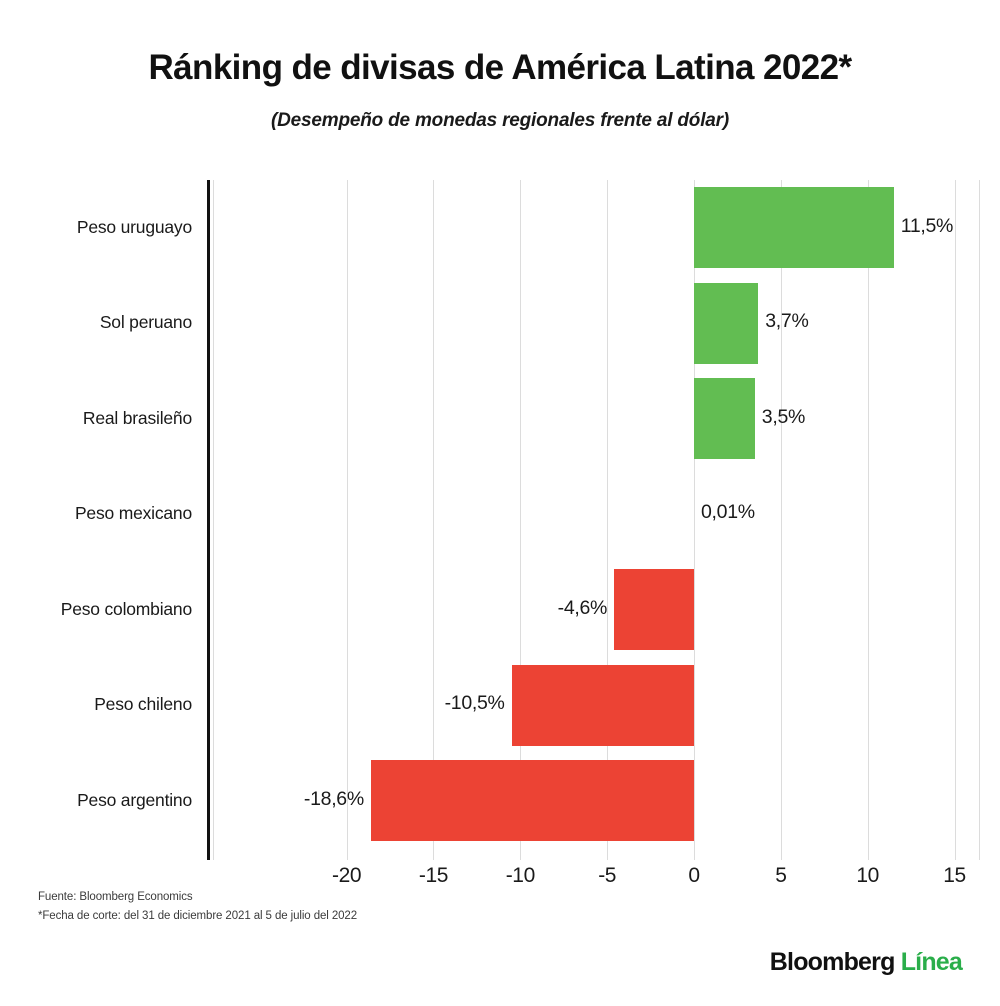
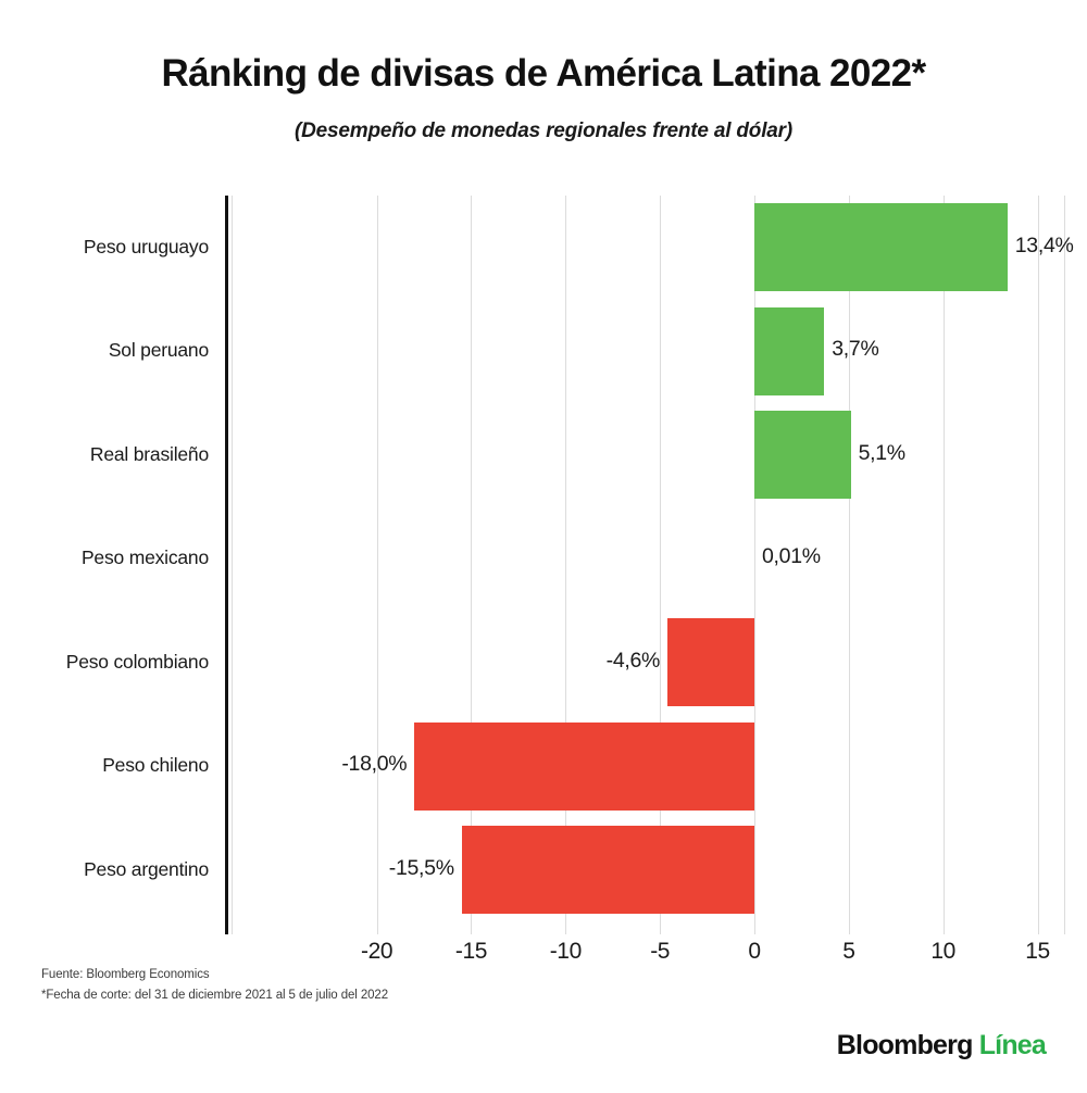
Peso uruguayo: 11,5% -> 13,4%
Real brasileño: 3,5% -> 5,1%
Peso chileno: -10,5% -> -18,0%
Peso argentino: -18,6% -> -15,5%
